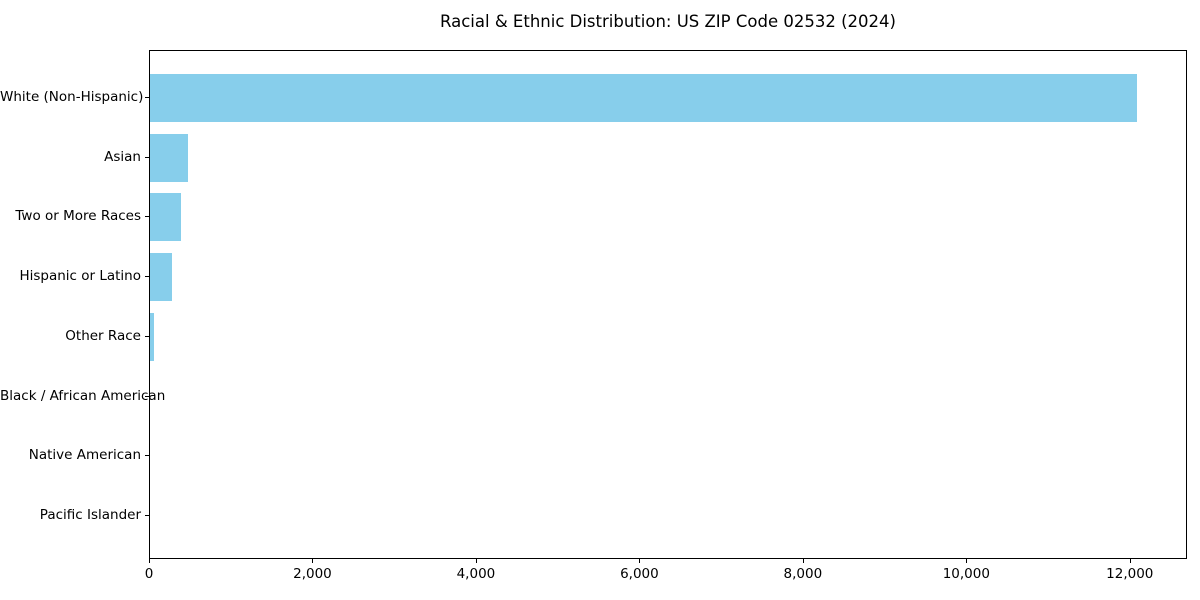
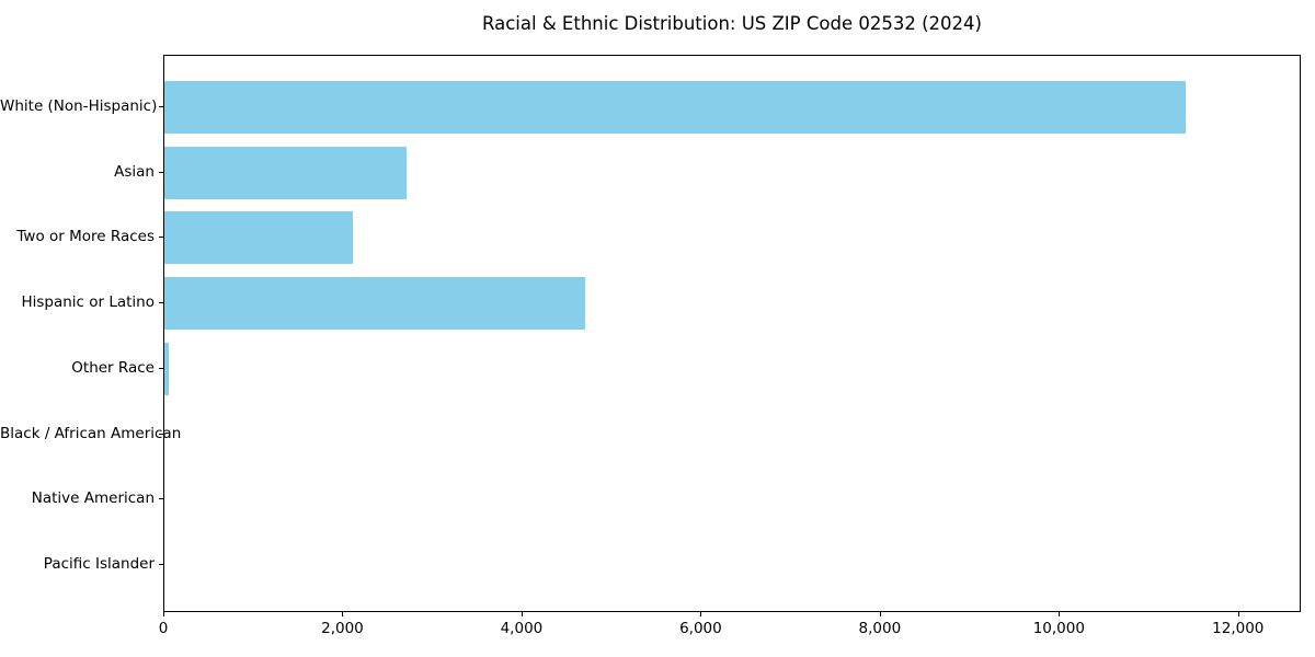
White (Non-Hispanic): 12100 -> 11400
Asian: 500 -> 2700
Two or More Races: 400 -> 2100
Hispanic or Latino: 300 -> 4700
